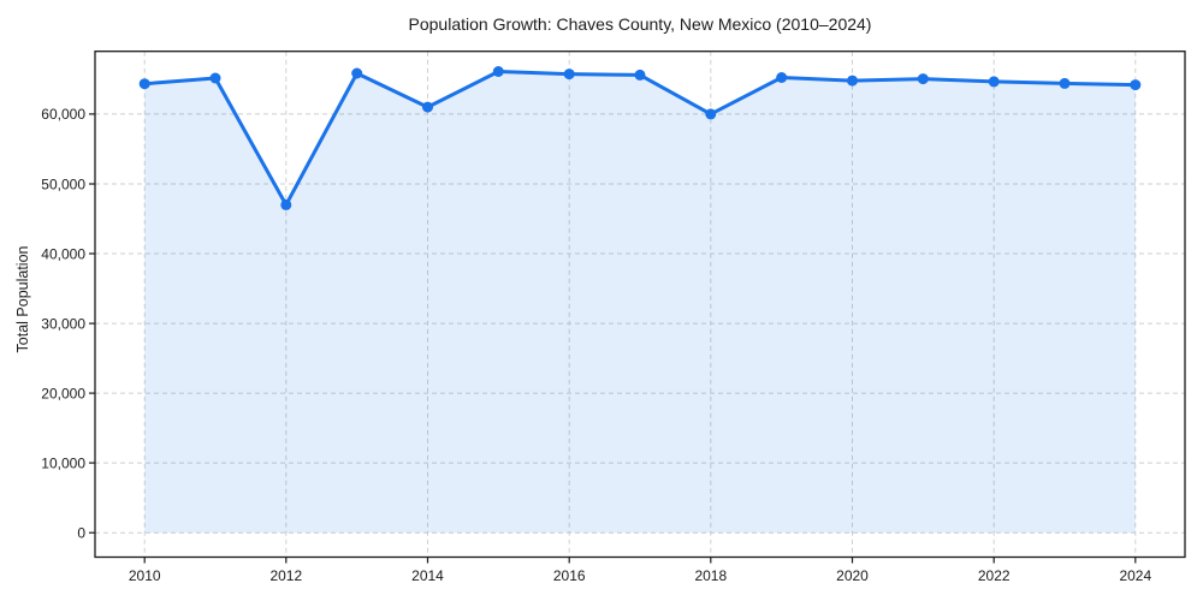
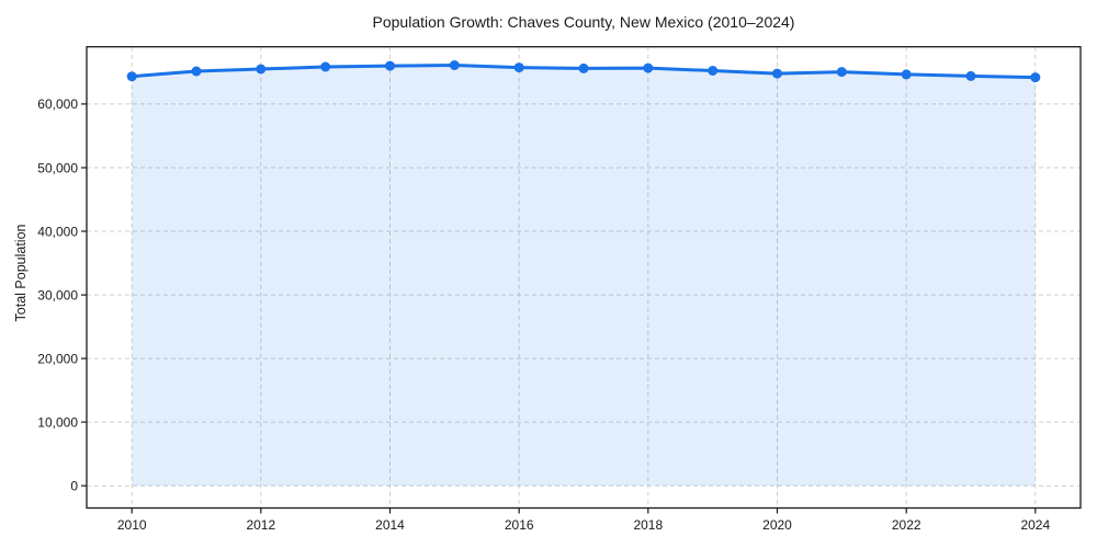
2012: 47000 -> 66000
2014: 61000 -> 66000
2018: 60000 -> 66000
